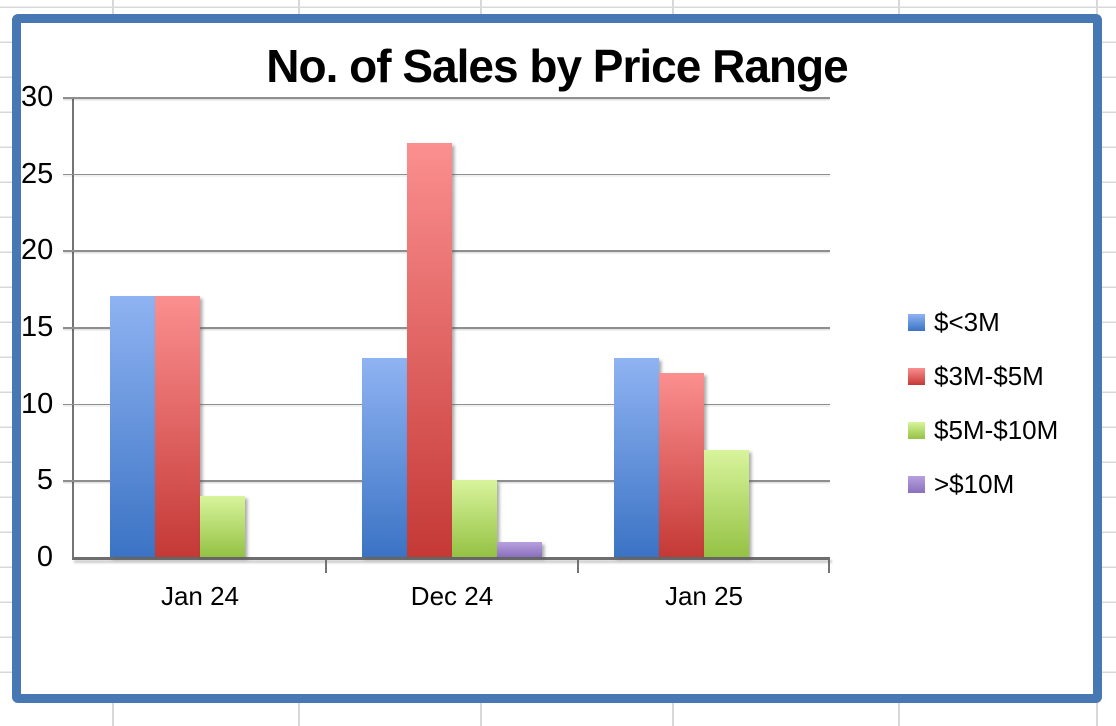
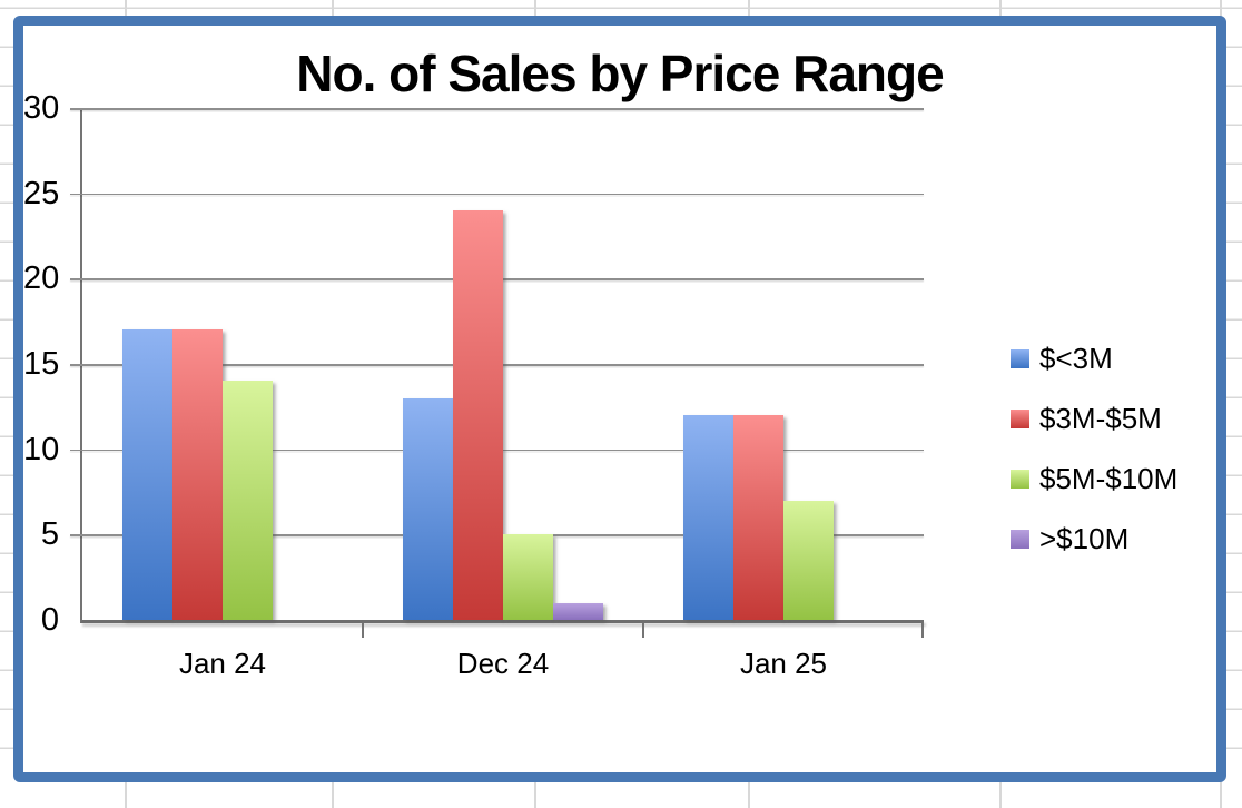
$5M-$10M/Jan 24: 4 -> 14
$3M-$5M/Dec 24: 27 -> 24
$<3M/Jan 25: 13 -> 12
